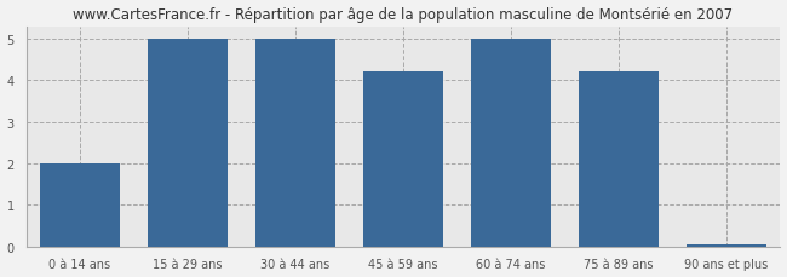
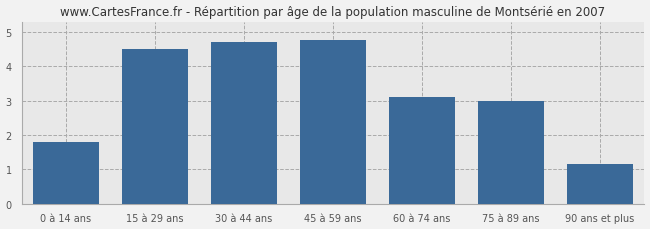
0 à 14 ans: 2.00 -> 1.80
15 à 29 ans: 5.00 -> 4.50
30 à 44 ans: 5.00 -> 4.70
45 à 59 ans: 4.20 -> 4.75
60 à 74 ans: 5.00 -> 3.10
75 à 89 ans: 4.20 -> 3.00
90 ans et plus: 0.05 -> 1.15
